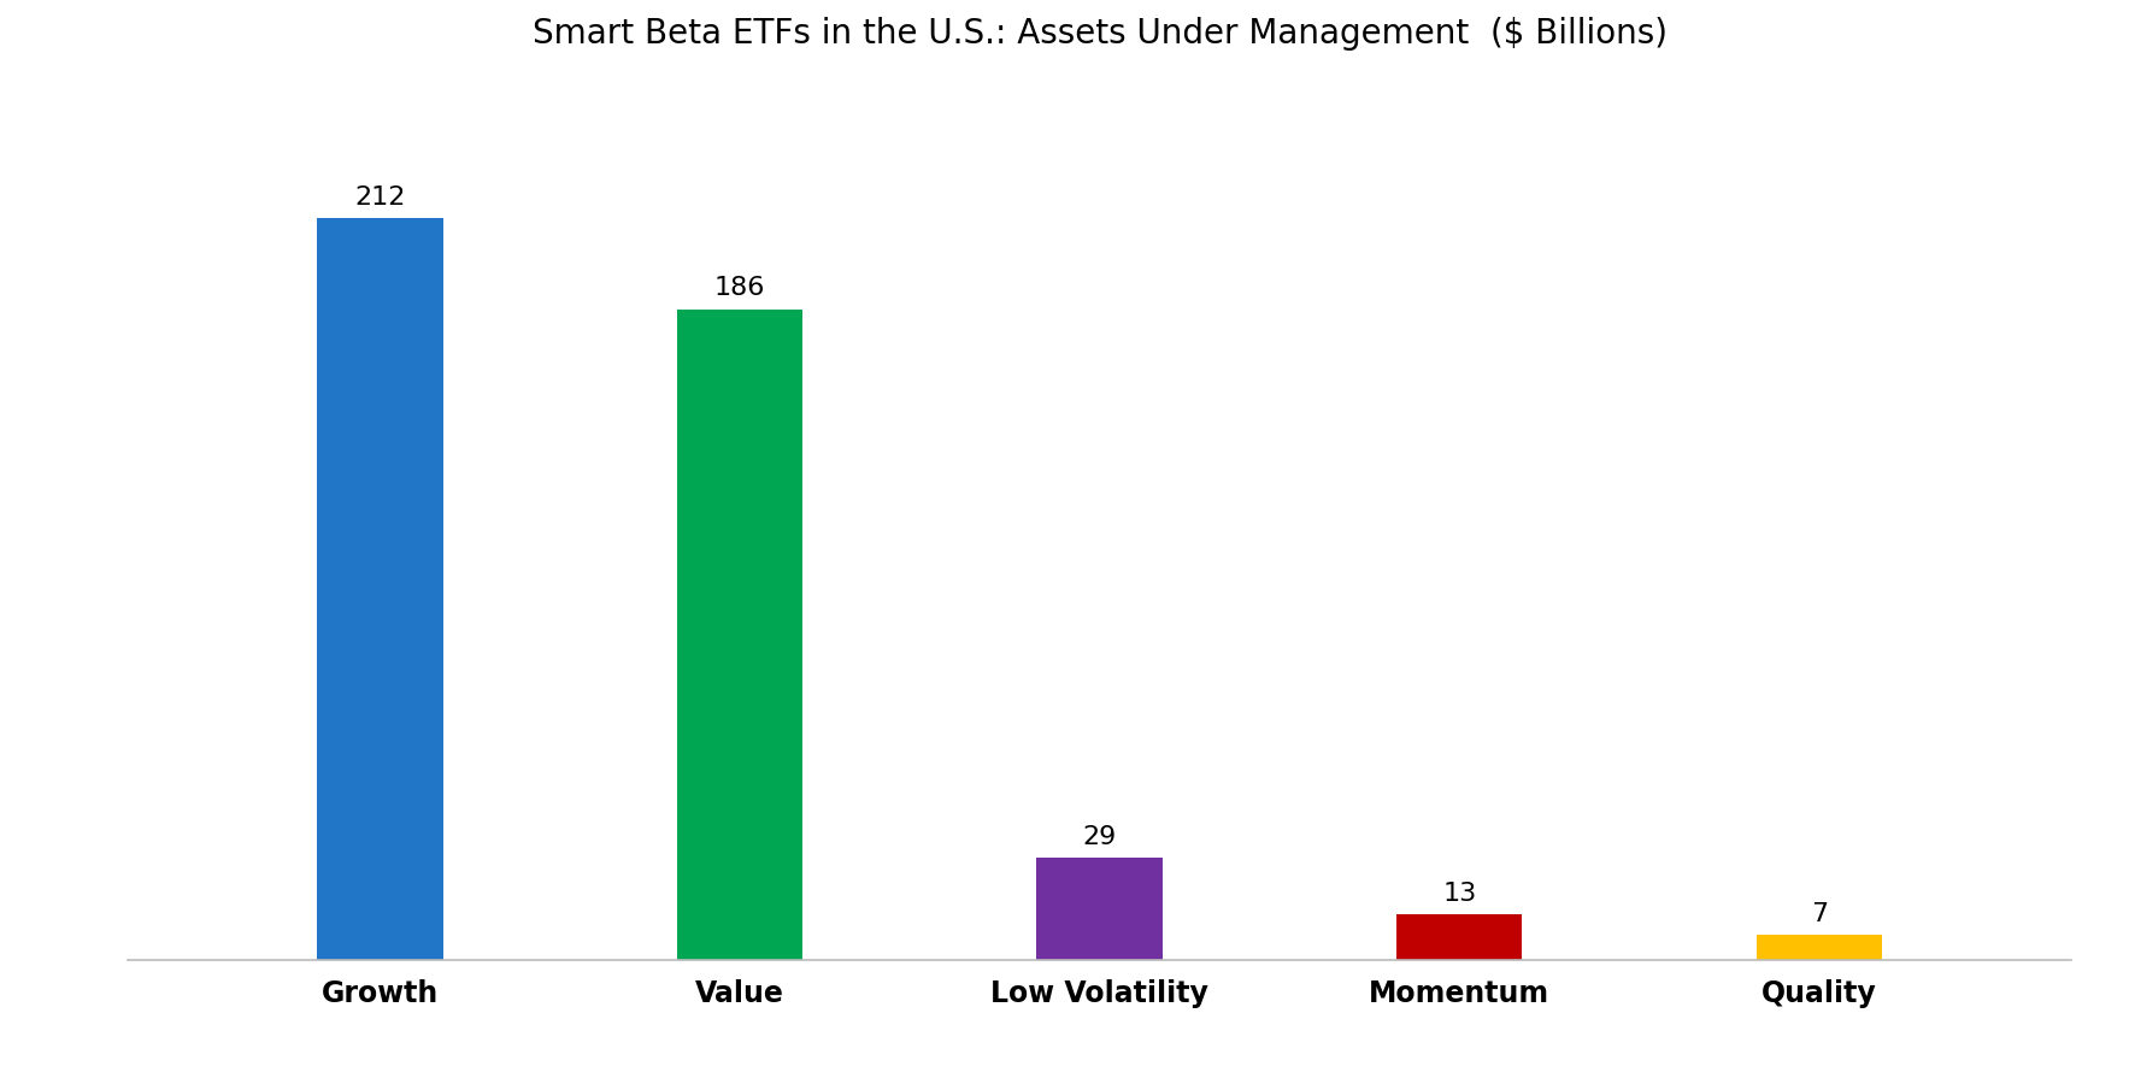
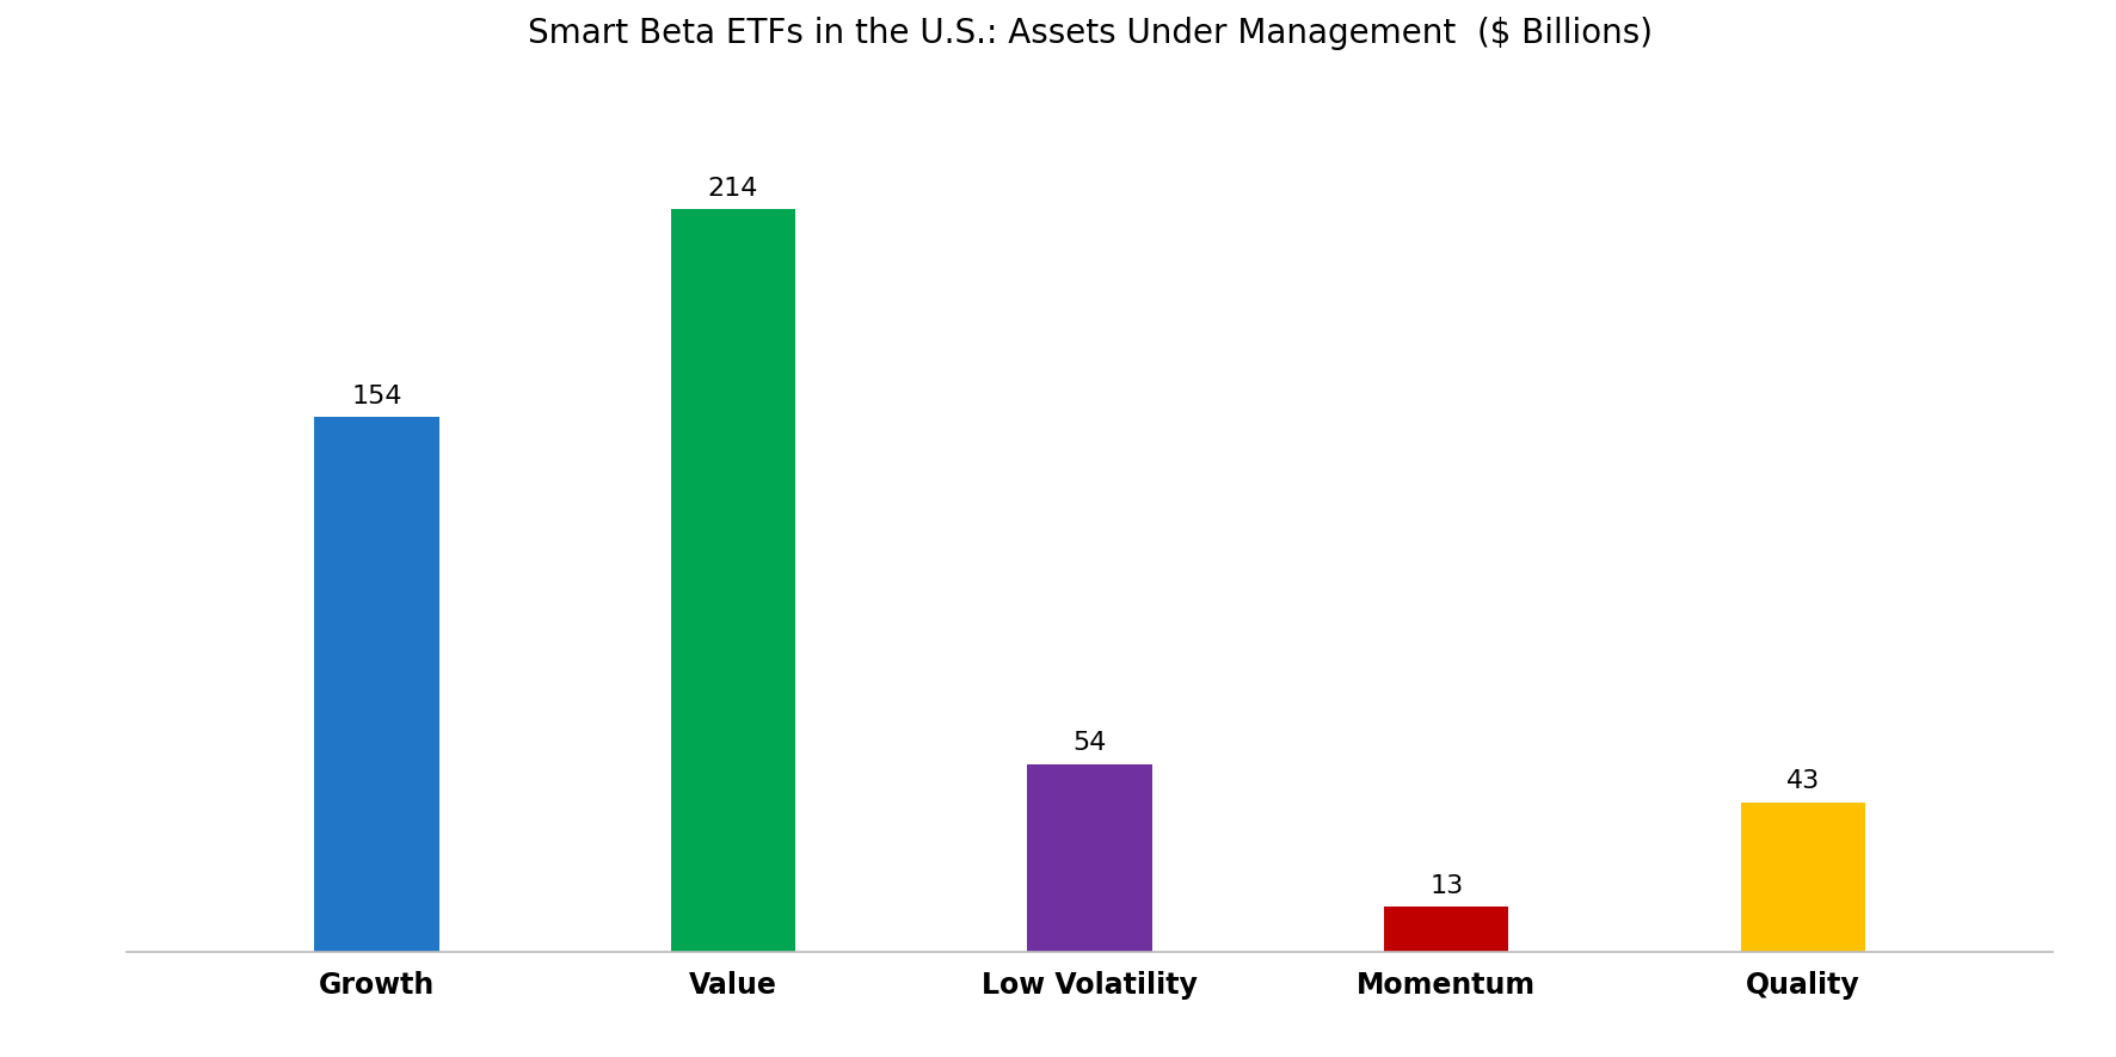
Growth: 212 -> 154
Value: 186 -> 214
Low Volatility: 29 -> 54
Quality: 7 -> 43
